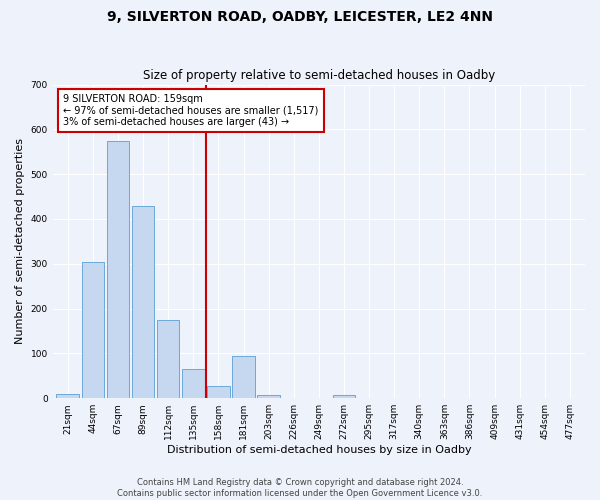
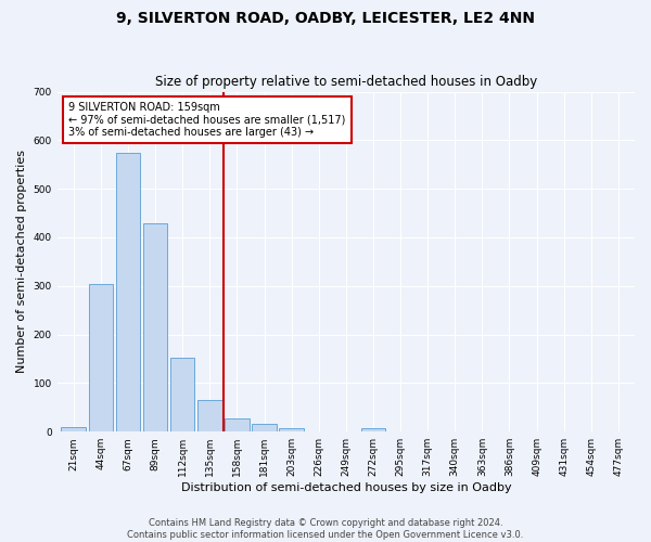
112sqm: 175 -> 152
181sqm: 95 -> 15
